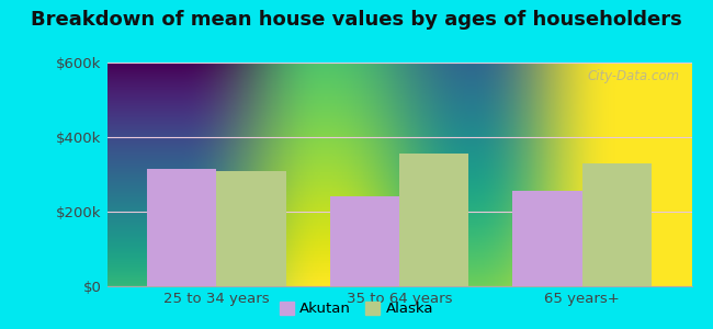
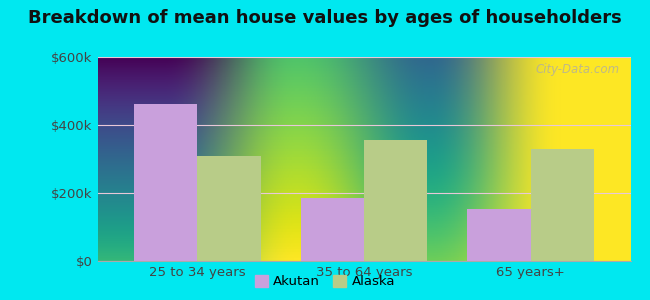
Akutan/25 to 34 years: $315k -> $462k
Akutan/35 to 64 years: $240k -> $185k
Akutan/65 years+: $255k -> $152k
